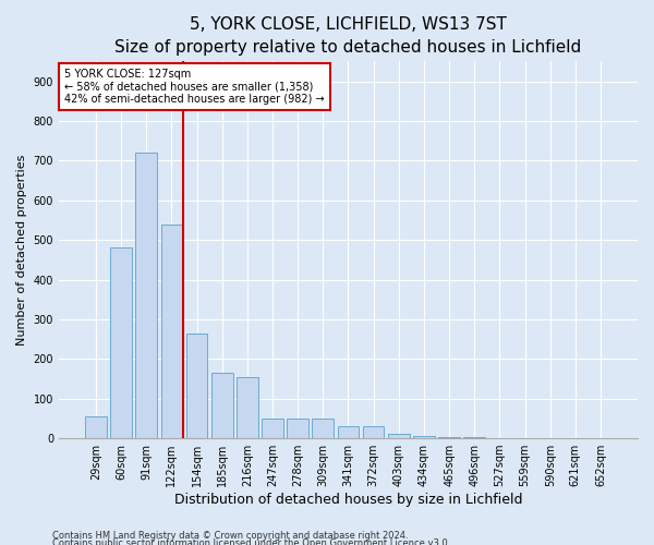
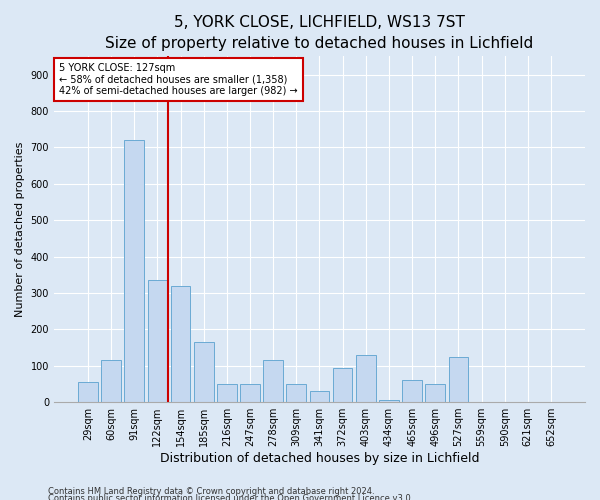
60sqm: 480 -> 115
122sqm: 540 -> 335
154sqm: 265 -> 320
216sqm: 155 -> 50
278sqm: 50 -> 115
372sqm: 30 -> 95
403sqm: 10 -> 130
465sqm: 3 -> 60
496sqm: 2 -> 50
527sqm: 1 -> 125
